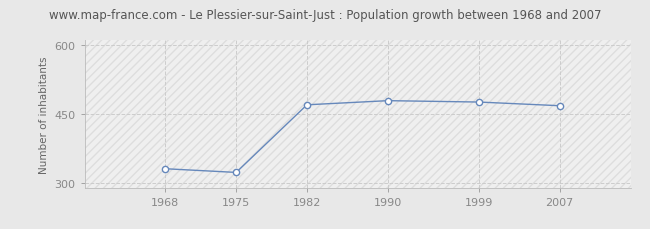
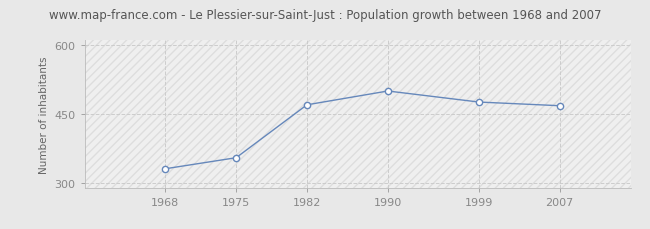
1975: 323 -> 355
1990: 479 -> 500
